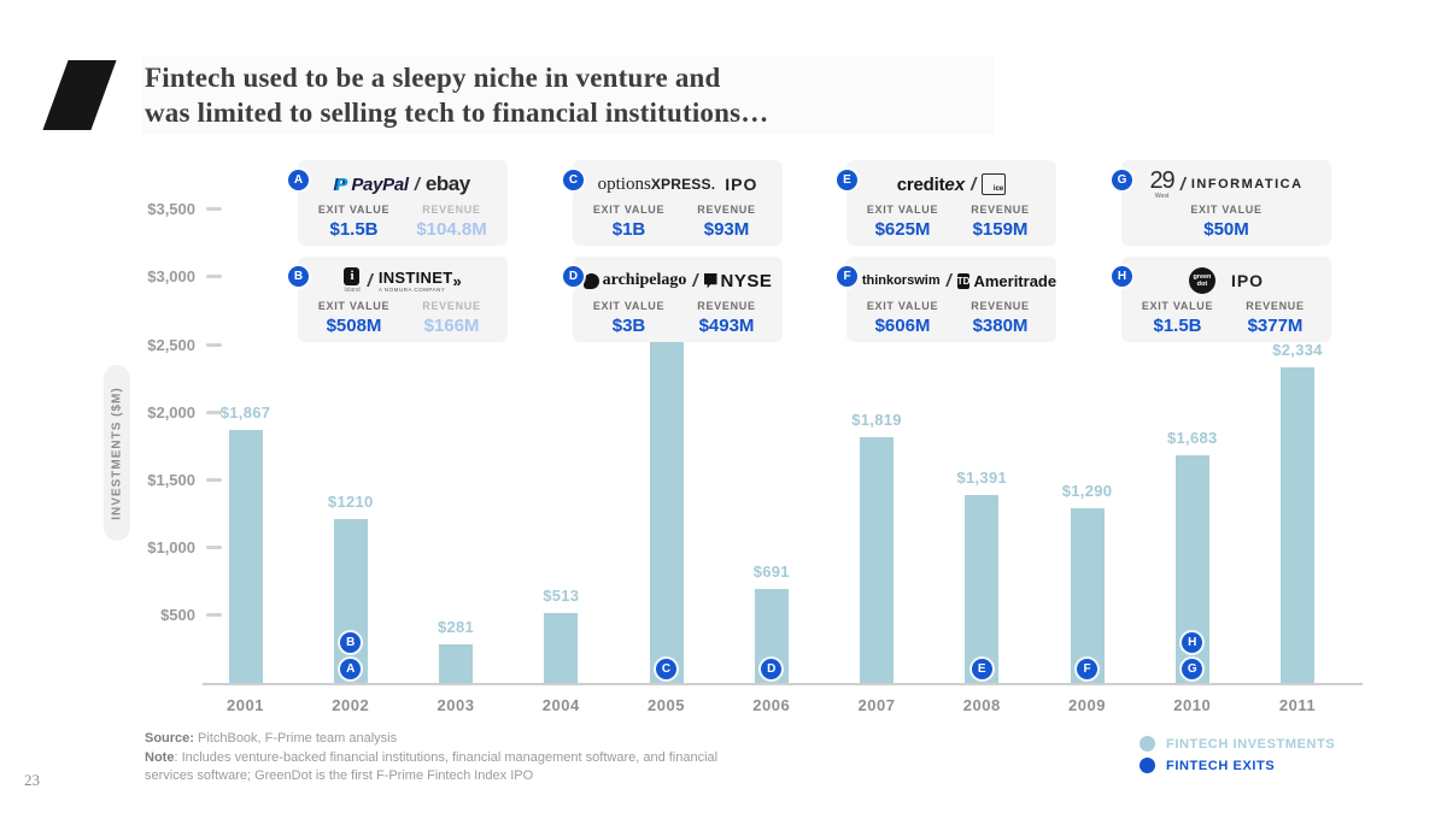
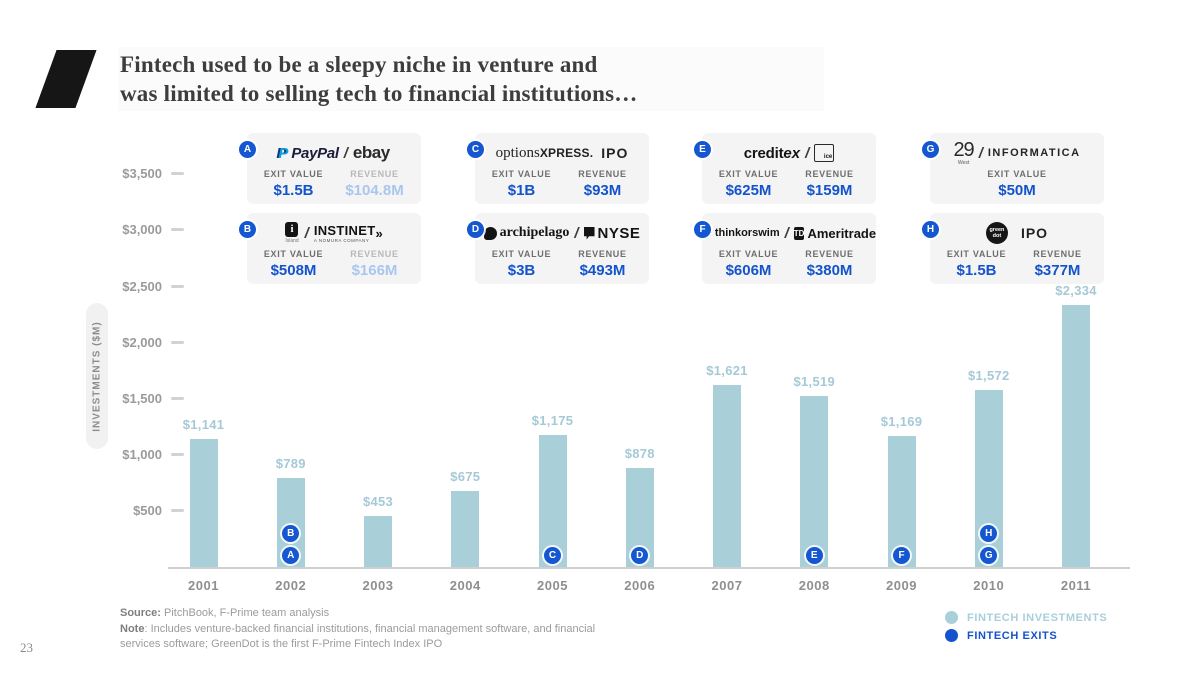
2001: $1,867 -> $1,141
2002: $1210 -> $789
2003: $281 -> $453
2004: $513 -> $675
2005: $2,534 -> $1,175
2006: $691 -> $878
2007: $1,819 -> $1,621
2008: $1,391 -> $1,519
2009: $1,290 -> $1,169
2010: $1,683 -> $1,572
